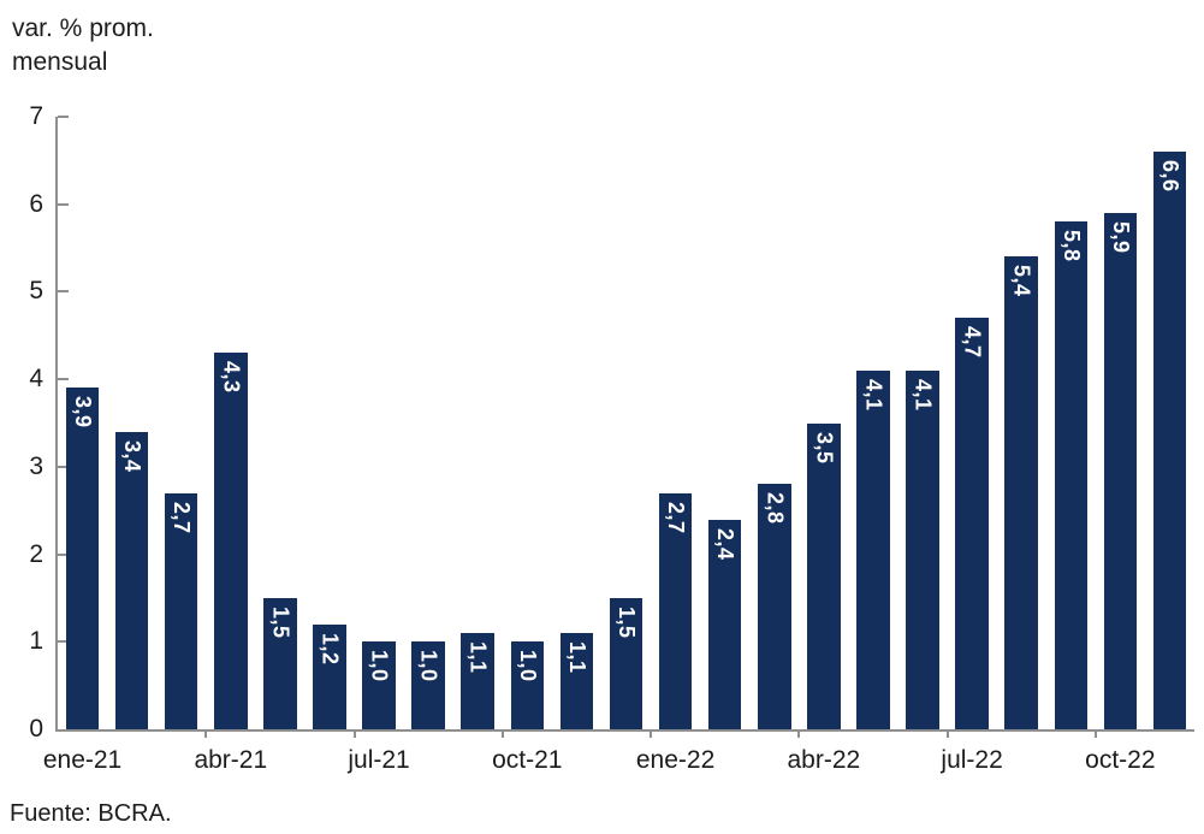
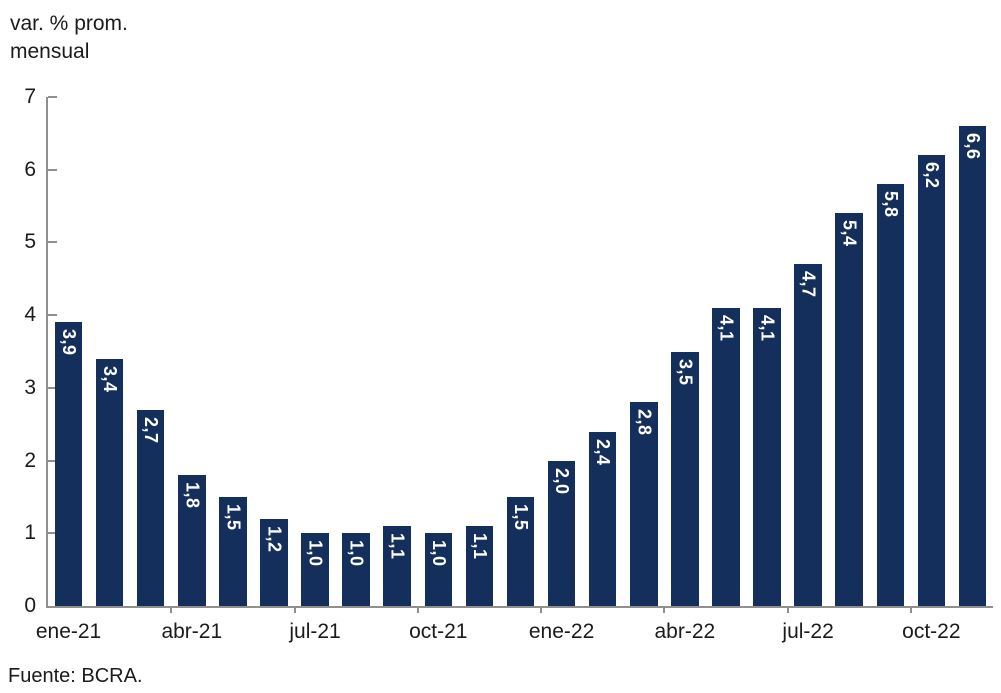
abr-21: 4,3 -> 1,8
ene-22: 2,7 -> 2,0
oct-22: 5,9 -> 6,2
